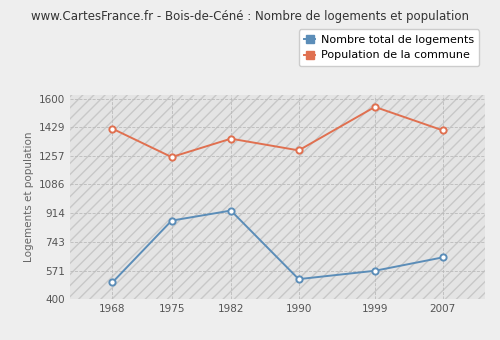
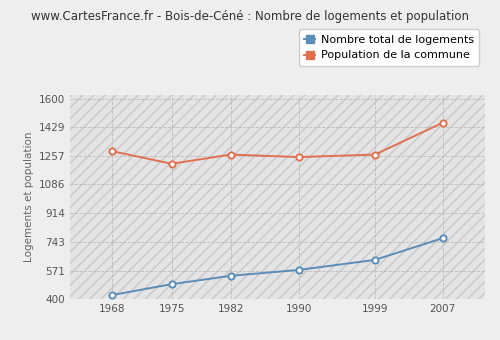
Nombre total de logements/1968: 500 -> 420
Population de la commune/1968: 1420 -> 1280
Nombre total de logements/1975: 870 -> 490
Population de la commune/1975: 1250 -> 1210
Nombre total de logements/1982: 930 -> 540
Population de la commune/1982: 1360 -> 1260
Nombre total de logements/1990: 520 -> 580
Population de la commune/1990: 1290 -> 1250
Nombre total de logements/1999: 570 -> 640
Population de la commune/1999: 1550 -> 1260
Nombre total de logements/2007: 650 -> 760
Population de la commune/2007: 1410 -> 1460
